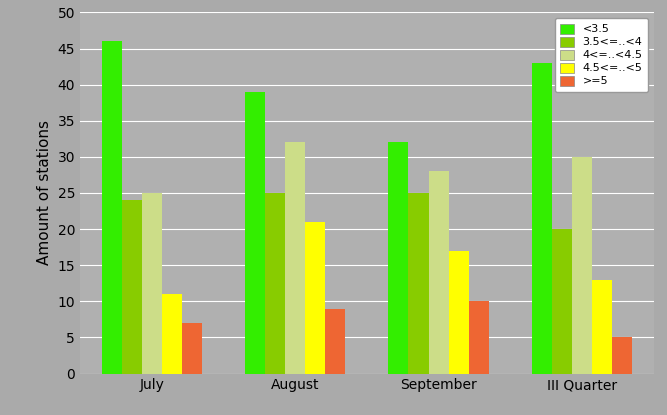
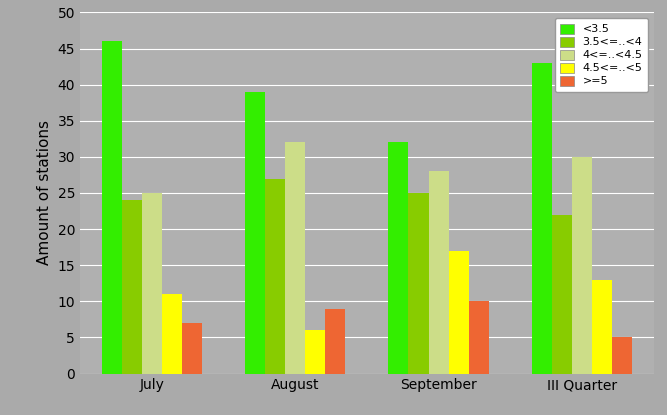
3.5<=..<4/August: 25 -> 27
4.5<=..<5/August: 21 -> 6
3.5<=..<4/III Quarter: 20 -> 22
